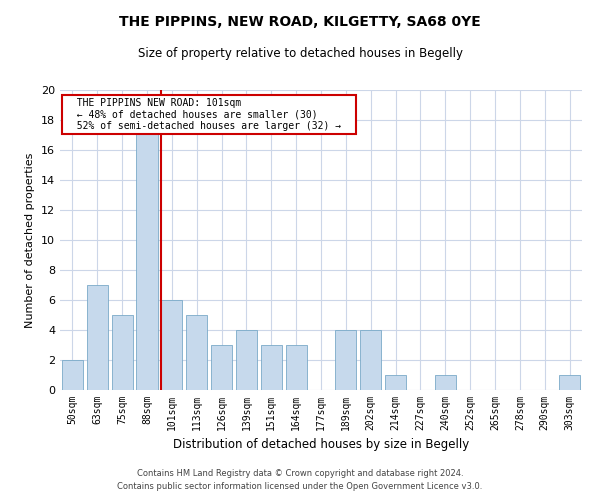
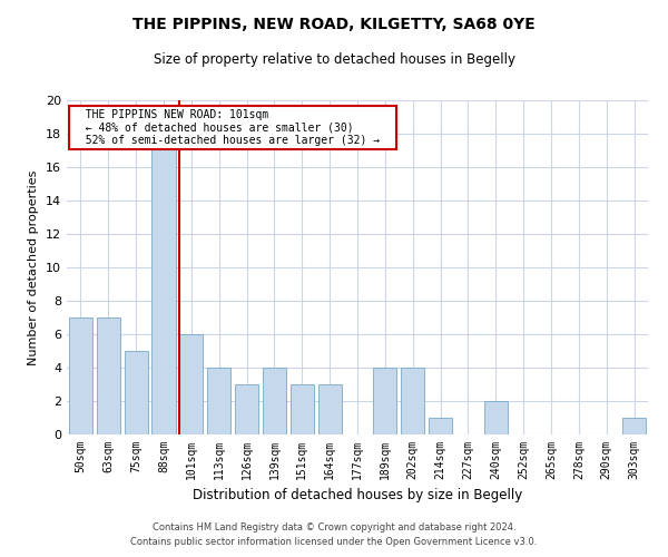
50sqm: 2 -> 7
113sqm: 5 -> 4
240sqm: 1 -> 2
